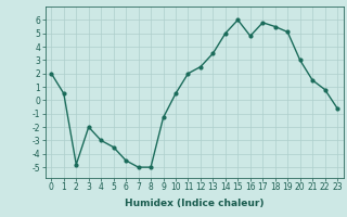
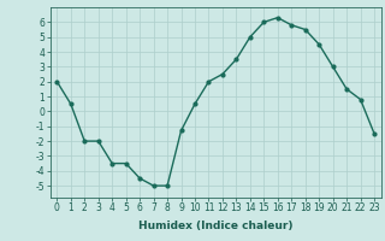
2: -4.8 -> -2.0
4: -3.0 -> -3.5
16: 4.8 -> 6.3
19: 5.1 -> 4.5
23: -0.6 -> -1.5
